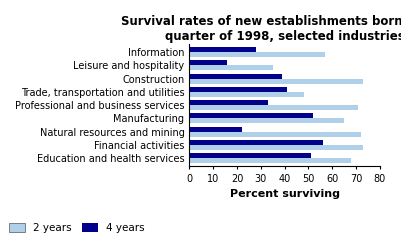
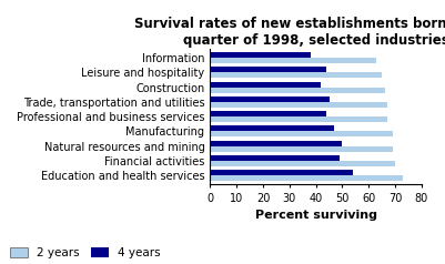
4 years/Information: 28 -> 38
2 years/Information: 57 -> 63
4 years/Leisure and hospitality: 16 -> 44
2 years/Leisure and hospitality: 35 -> 65
4 years/Construction: 39 -> 42
2 years/Construction: 73 -> 66
4 years/Trade, transportation and utilities: 41 -> 45
2 years/Trade, transportation and utilities: 48 -> 67
4 years/Professional and business services: 33 -> 44
2 years/Professional and business services: 71 -> 67
4 years/Manufacturing: 52 -> 47
2 years/Manufacturing: 65 -> 69
4 years/Natural resources and mining: 22 -> 50
2 years/Natural resources and mining: 72 -> 69
4 years/Financial activities: 56 -> 49
2 years/Financial activities: 73 -> 70
4 years/Education and health services: 51 -> 54
2 years/Education and health services: 68 -> 73
